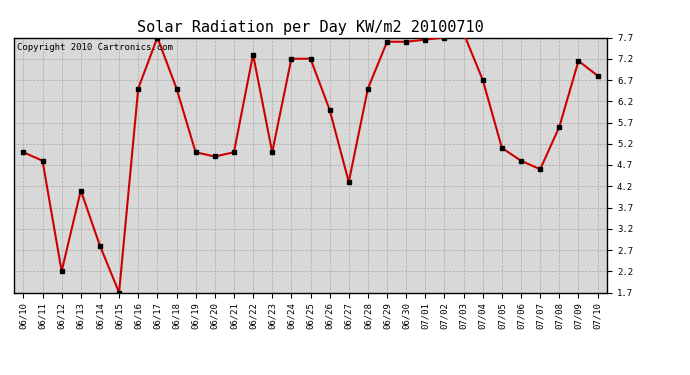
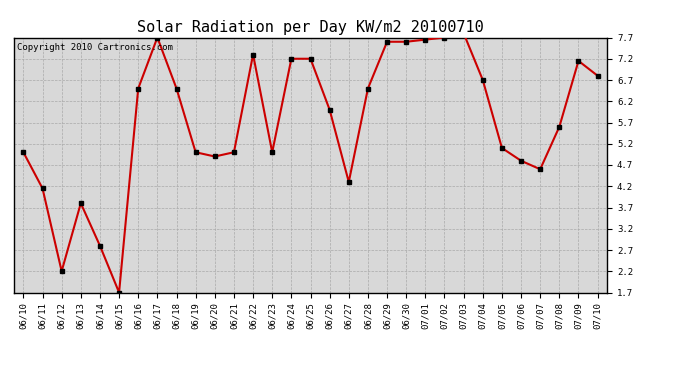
06/11: 4.80 -> 4.15
06/13: 4.10 -> 3.80
